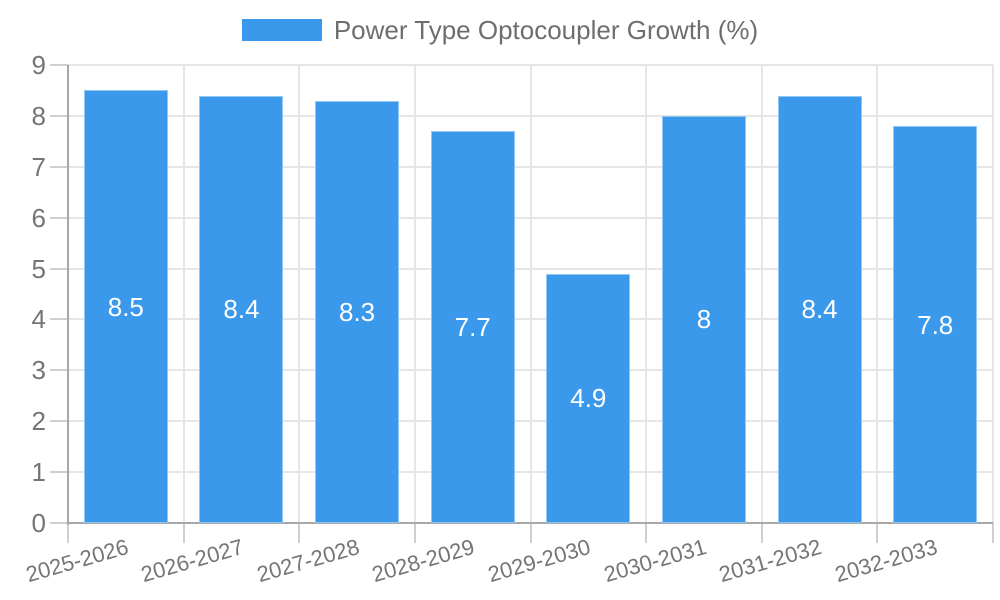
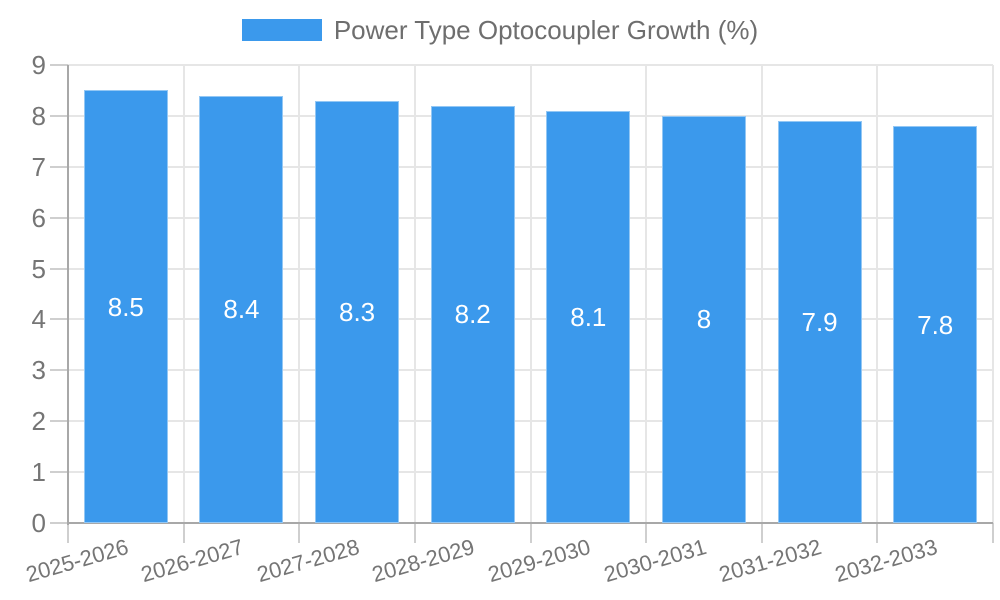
2028-2029: 7.7 -> 8.2
2029-2030: 4.9 -> 8.1
2031-2032: 8.4 -> 7.9
